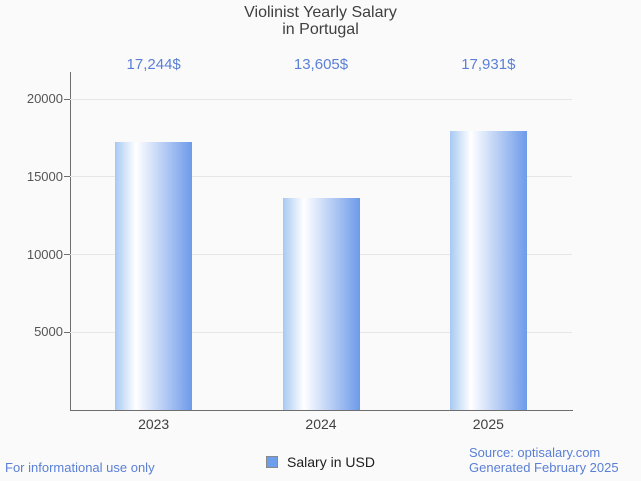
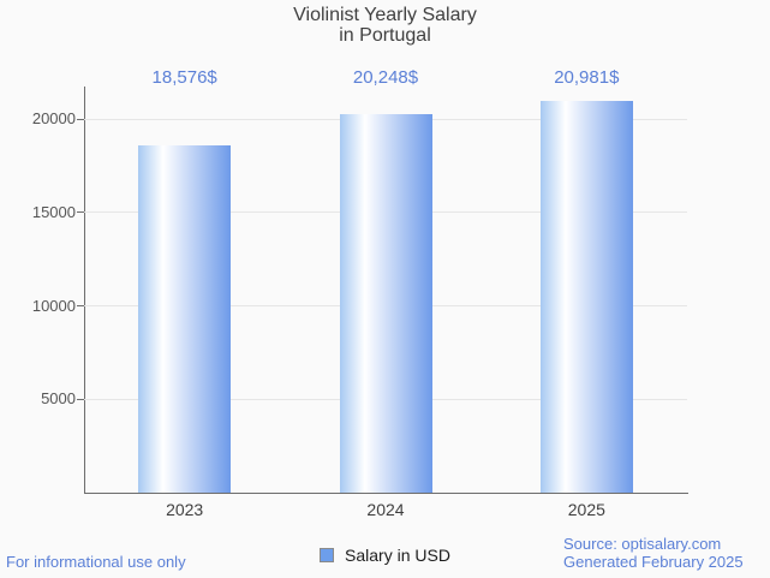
2023: 17,244 -> 18,576
2024: 13,605 -> 20,248
2025: 17,931 -> 20,981
